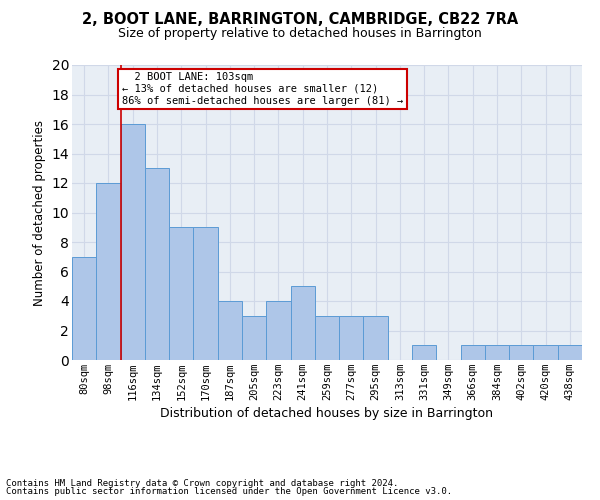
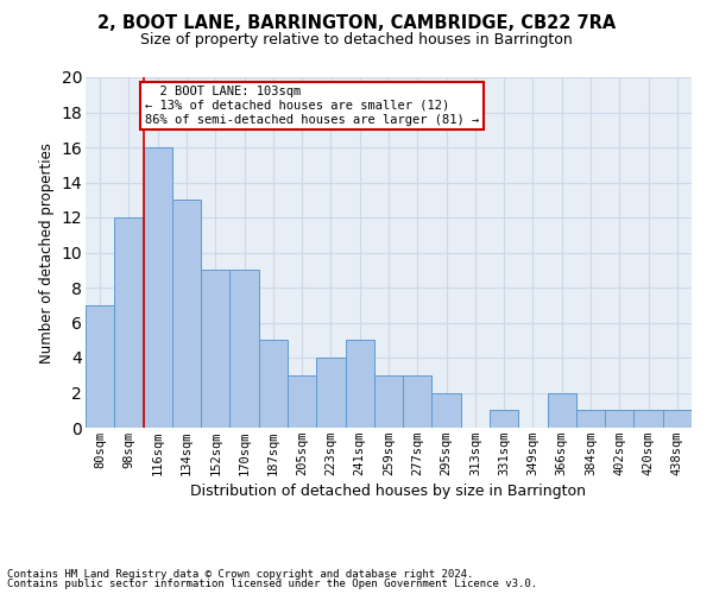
187sqm: 4 -> 5
295sqm: 3 -> 2
366sqm: 1 -> 2
